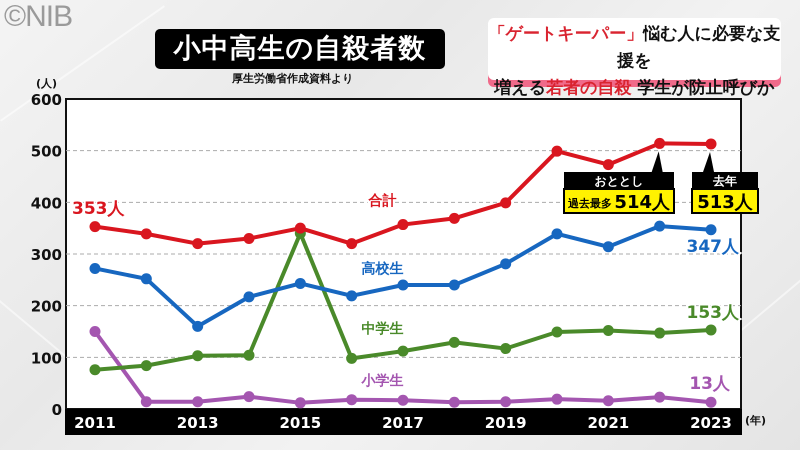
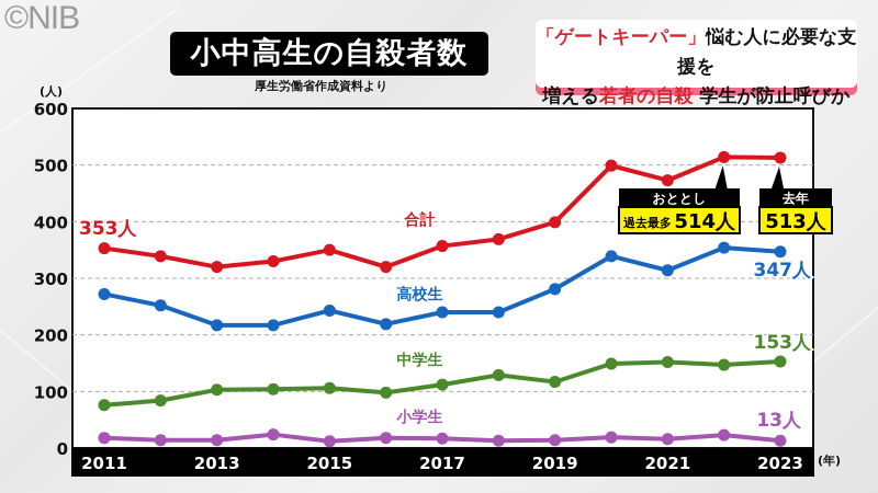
小学生/2011: 150 -> 20
高校生/2013: 160 -> 220
中学生/2015: 340 -> 110
